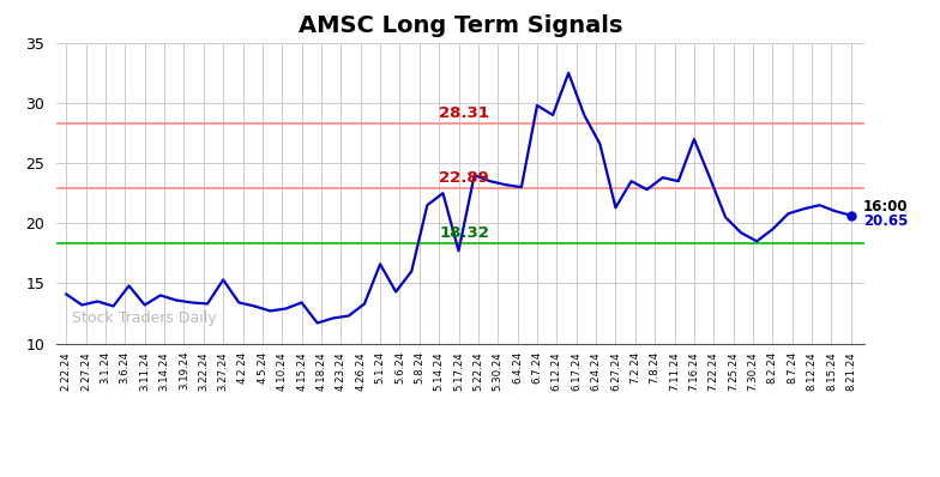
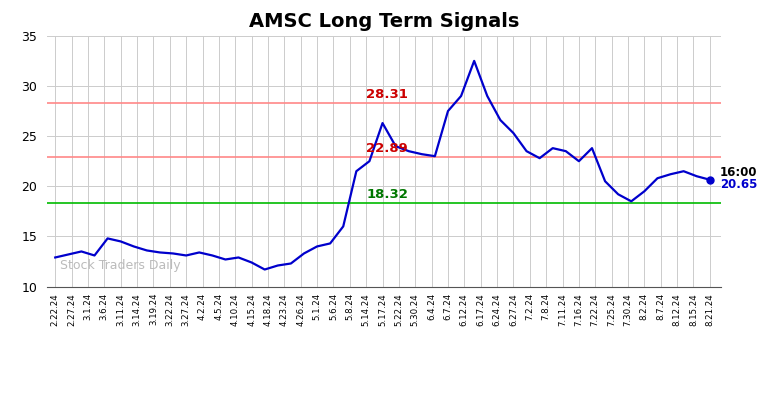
2.22.24: 14.1 -> 12.9
3.11.24: 13.2 -> 14.5
3.27.24: 15.3 -> 13.1
4.15.24: 13.4 -> 12.4
5.1.24: 16.6 -> 14.0
5.17.24: 17.7 -> 26.3
6.7.24: 29.8 -> 27.5
6.27.24: 21.3 -> 25.3
7.16.24: 27.0 -> 22.5
